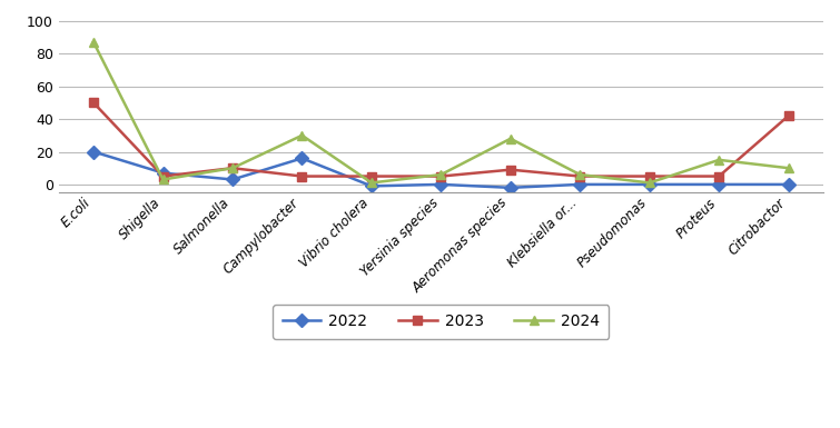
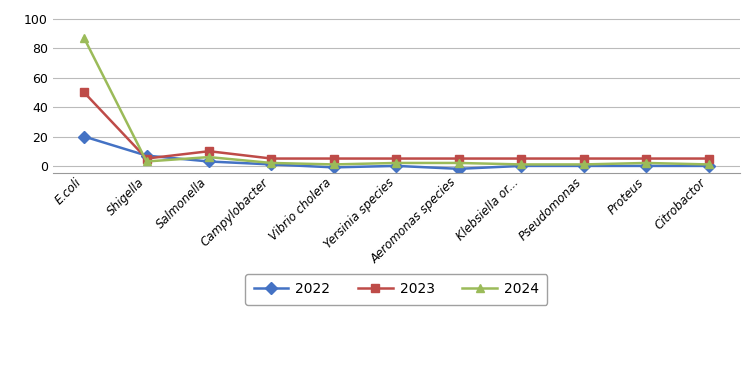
2024/Salmonella: 10 -> 6
2022/Campylobacter: 16 -> 1
2024/Campylobacter: 30 -> 2
2024/Yersinia species: 6 -> 2
2023/Aeromonas species: 9 -> 5
2024/Aeromonas species: 28 -> 2
2024/Klebsiella or...: 6 -> 1
2024/Proteus: 15 -> 2
2023/Citrobactor: 42 -> 5
2024/Citrobactor: 10 -> 1
